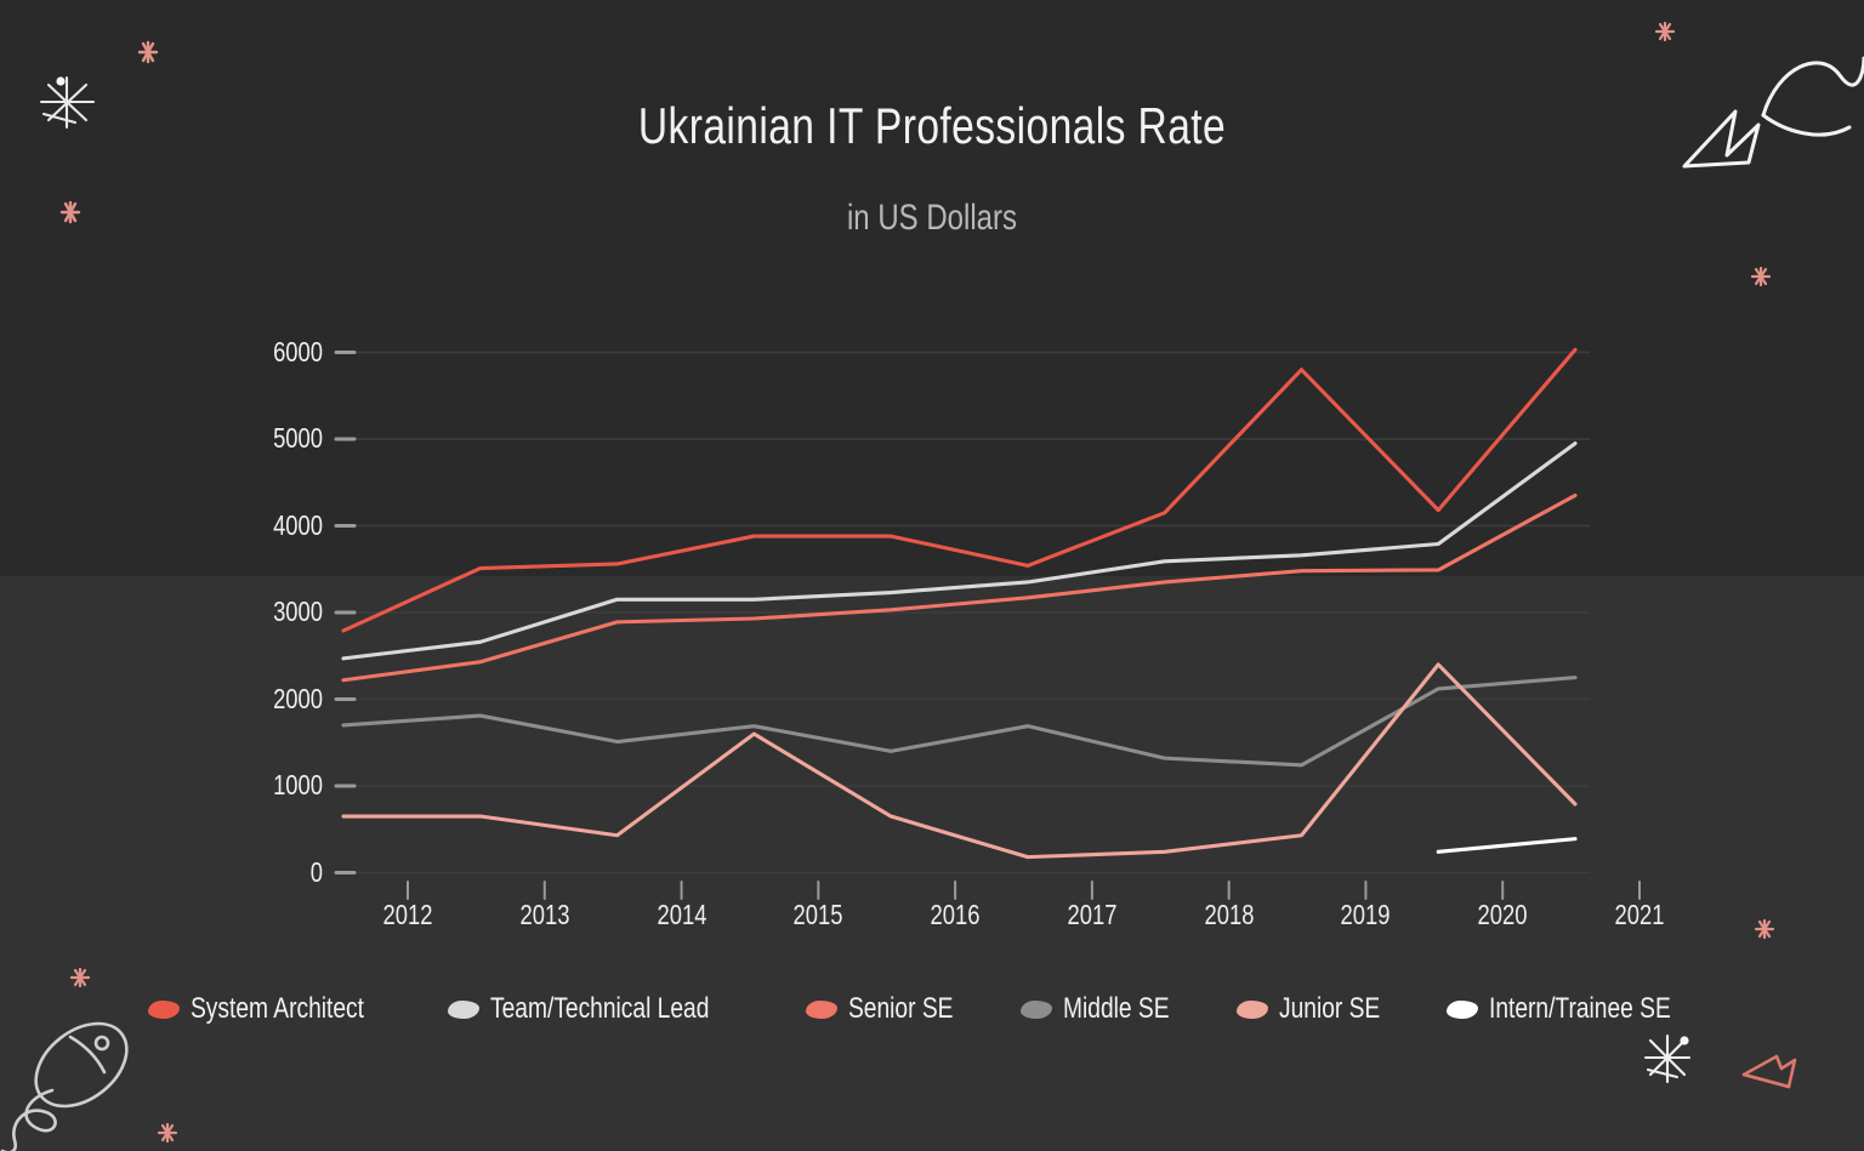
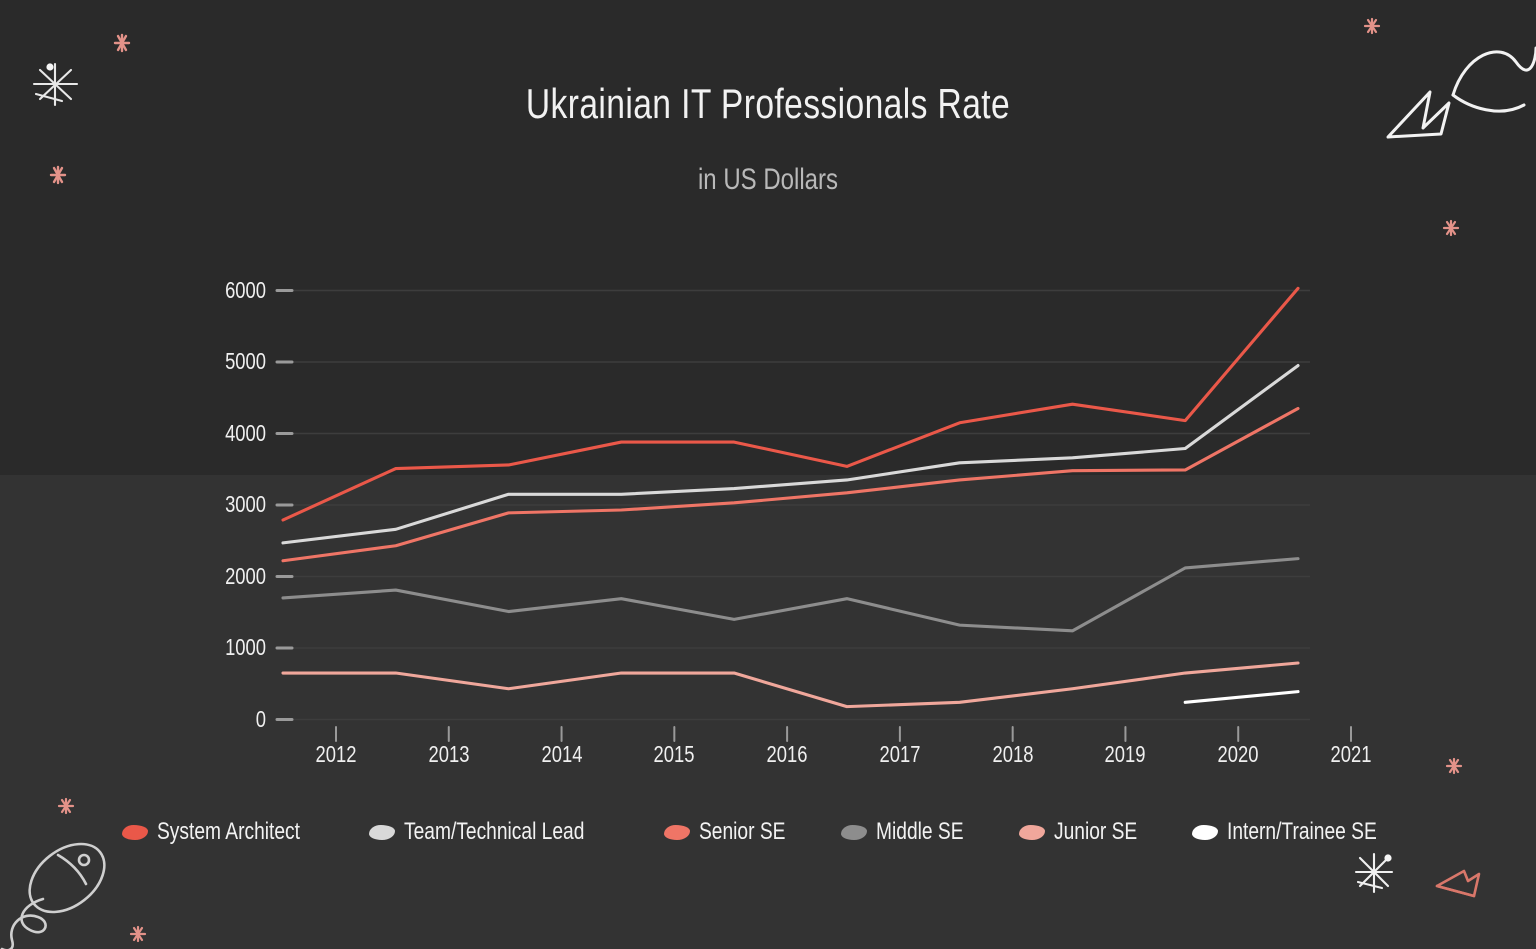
Junior SE/2015: 1600 -> 600
System Architect/2019: 5800 -> 4400
Junior SE/2020: 2400 -> 600
